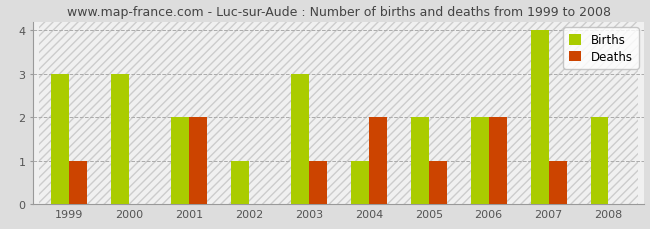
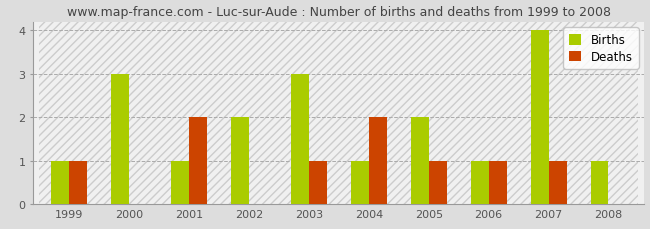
Births/1999: 3 -> 1
Births/2001: 2 -> 1
Births/2002: 1 -> 2
Births/2006: 2 -> 1
Deaths/2006: 2 -> 1
Births/2008: 2 -> 1
